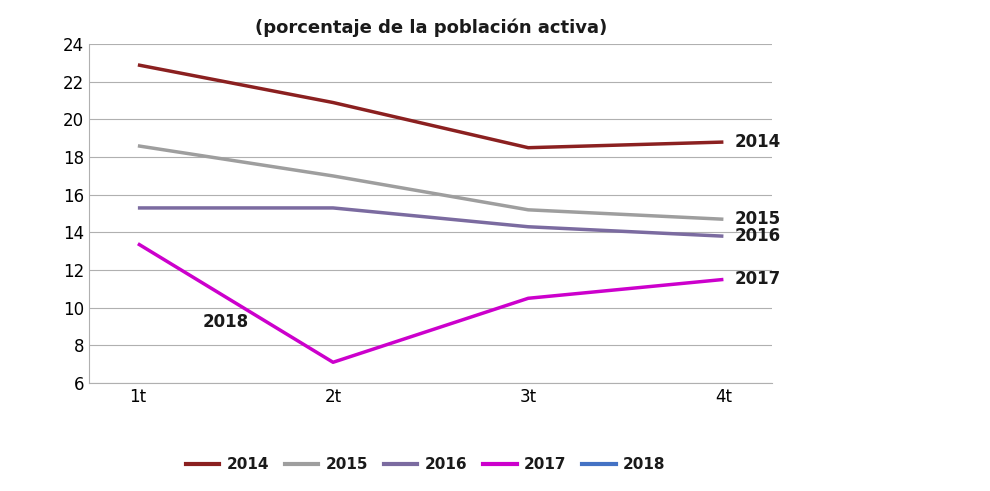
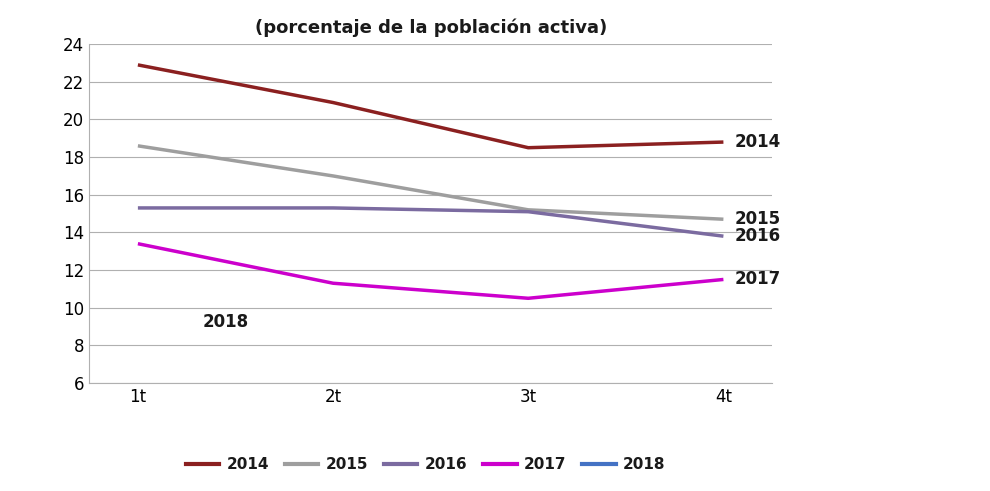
2017/2t: 7.1 -> 11.3
2016/3t: 14.3 -> 15.1
